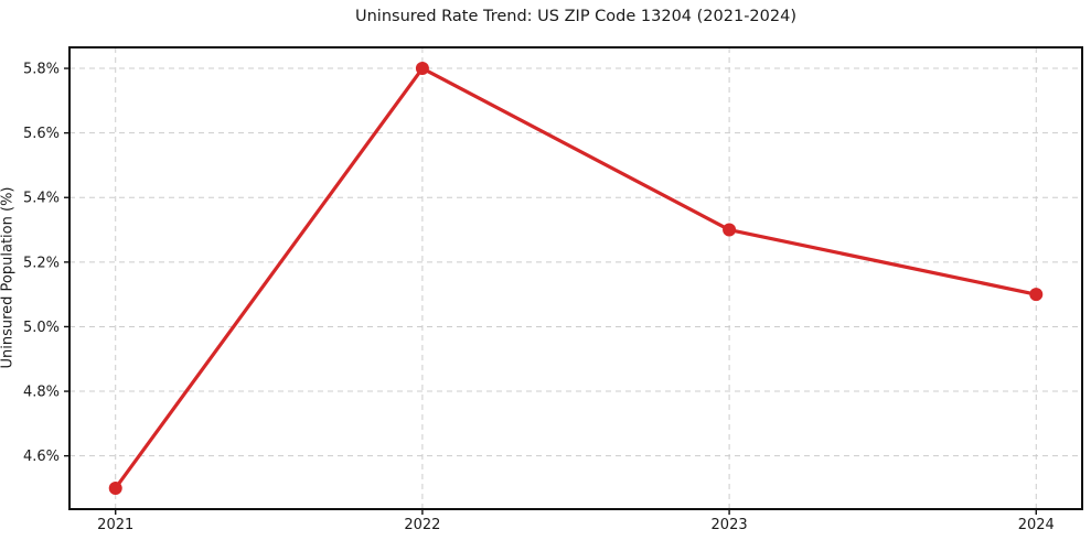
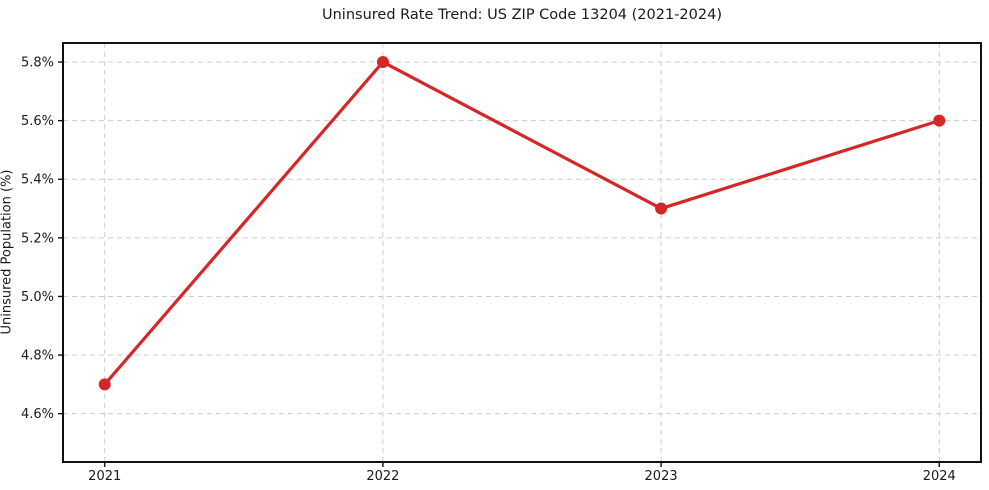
2021: 4.5% -> 4.7%
2024: 5.1% -> 5.6%
